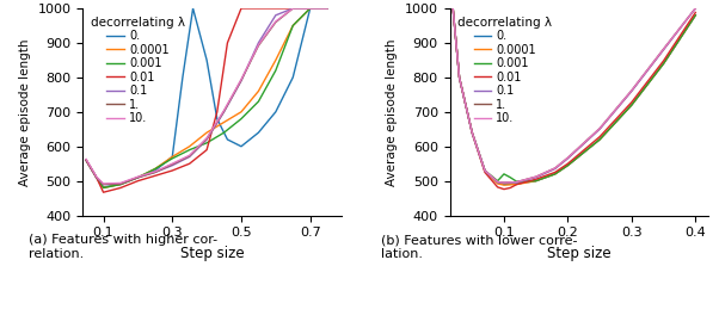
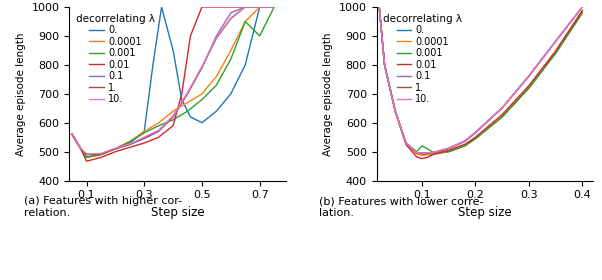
0.001/0.7: 1000 -> 900
